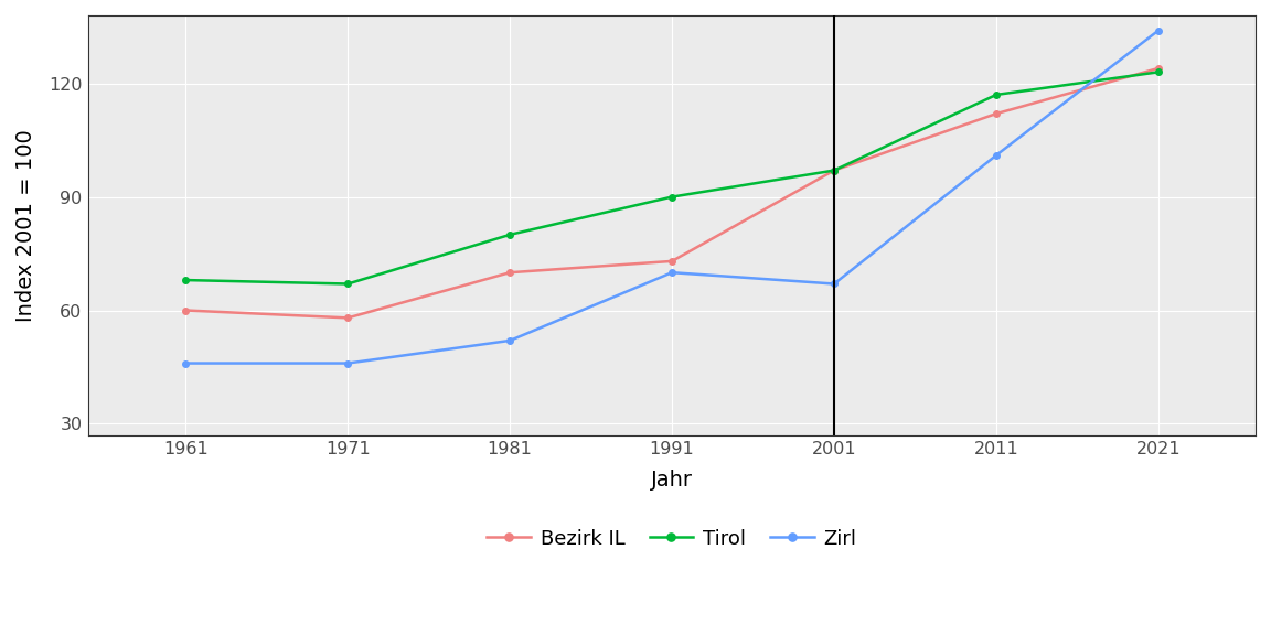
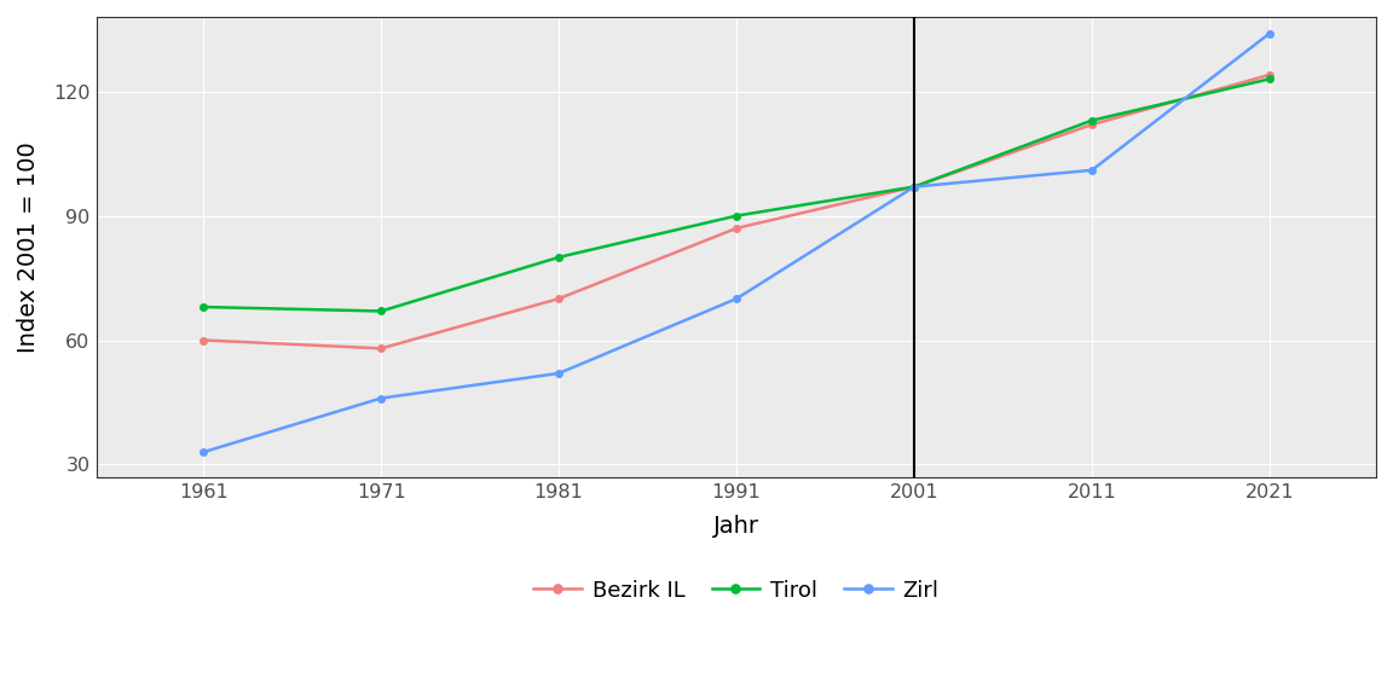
Zirl/1961: 46 -> 33
Bezirk IL/1991: 73 -> 87
Zirl/2001: 67 -> 97
Tirol/2011: 117 -> 113
